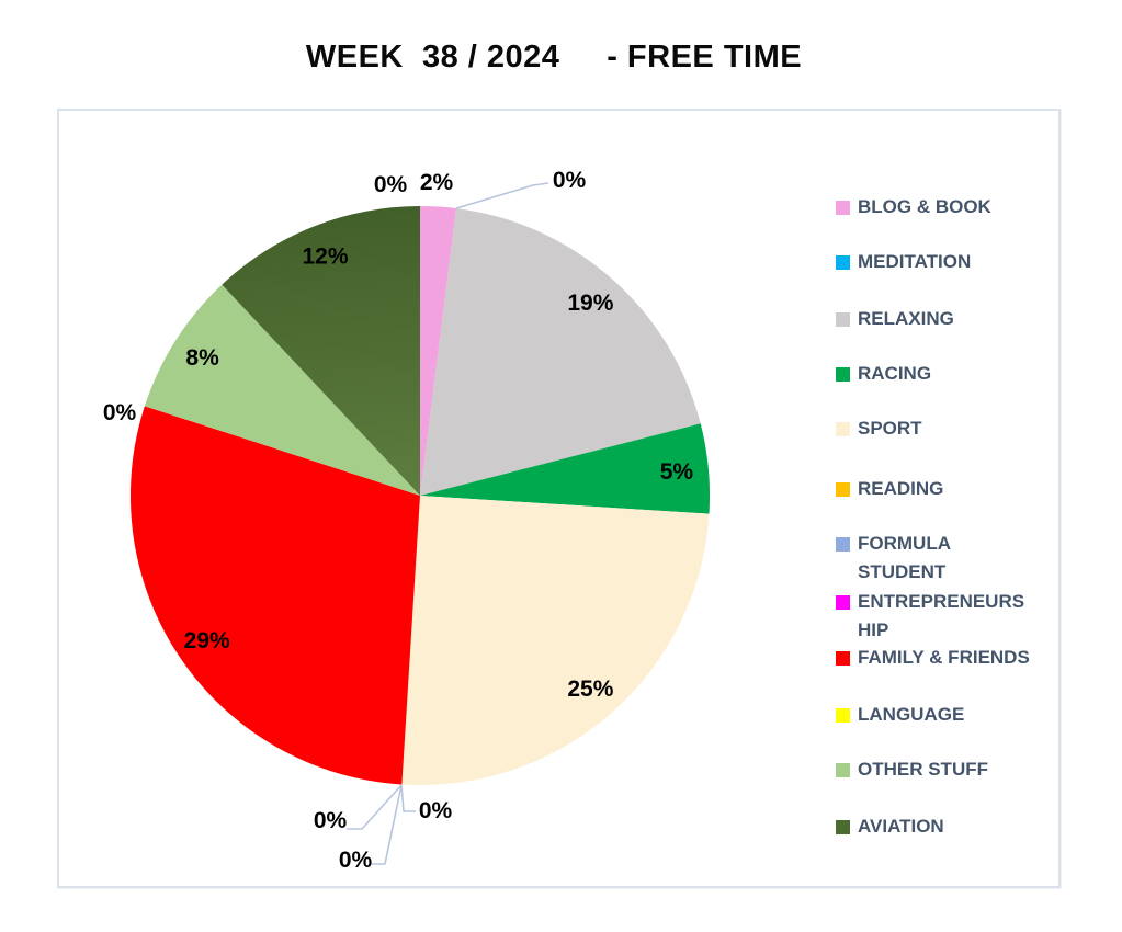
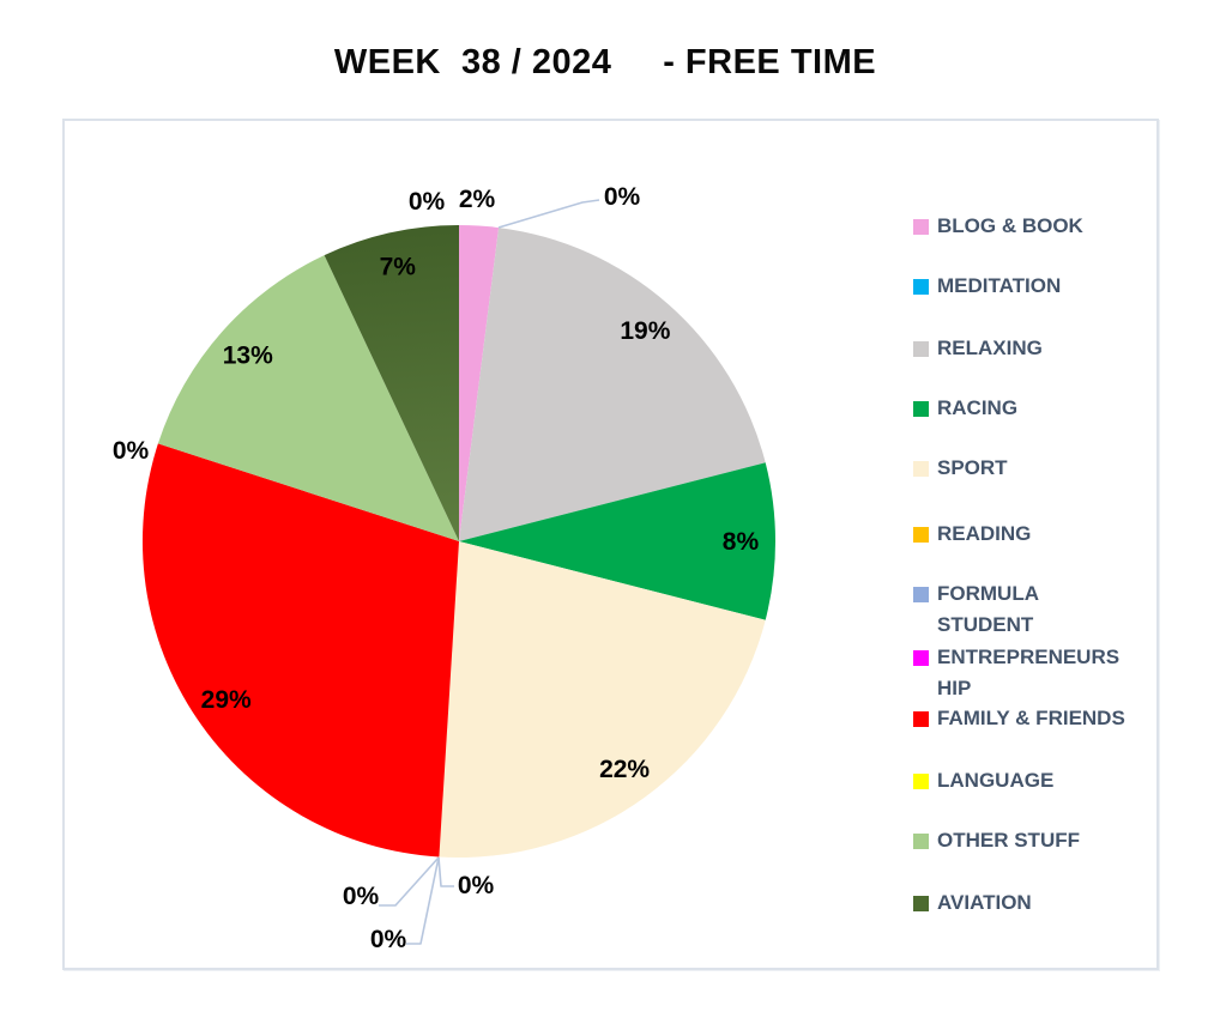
RACING: 5% -> 8%
SPORT: 25% -> 22%
OTHER STUFF: 8% -> 13%
AVIATION: 12% -> 7%
